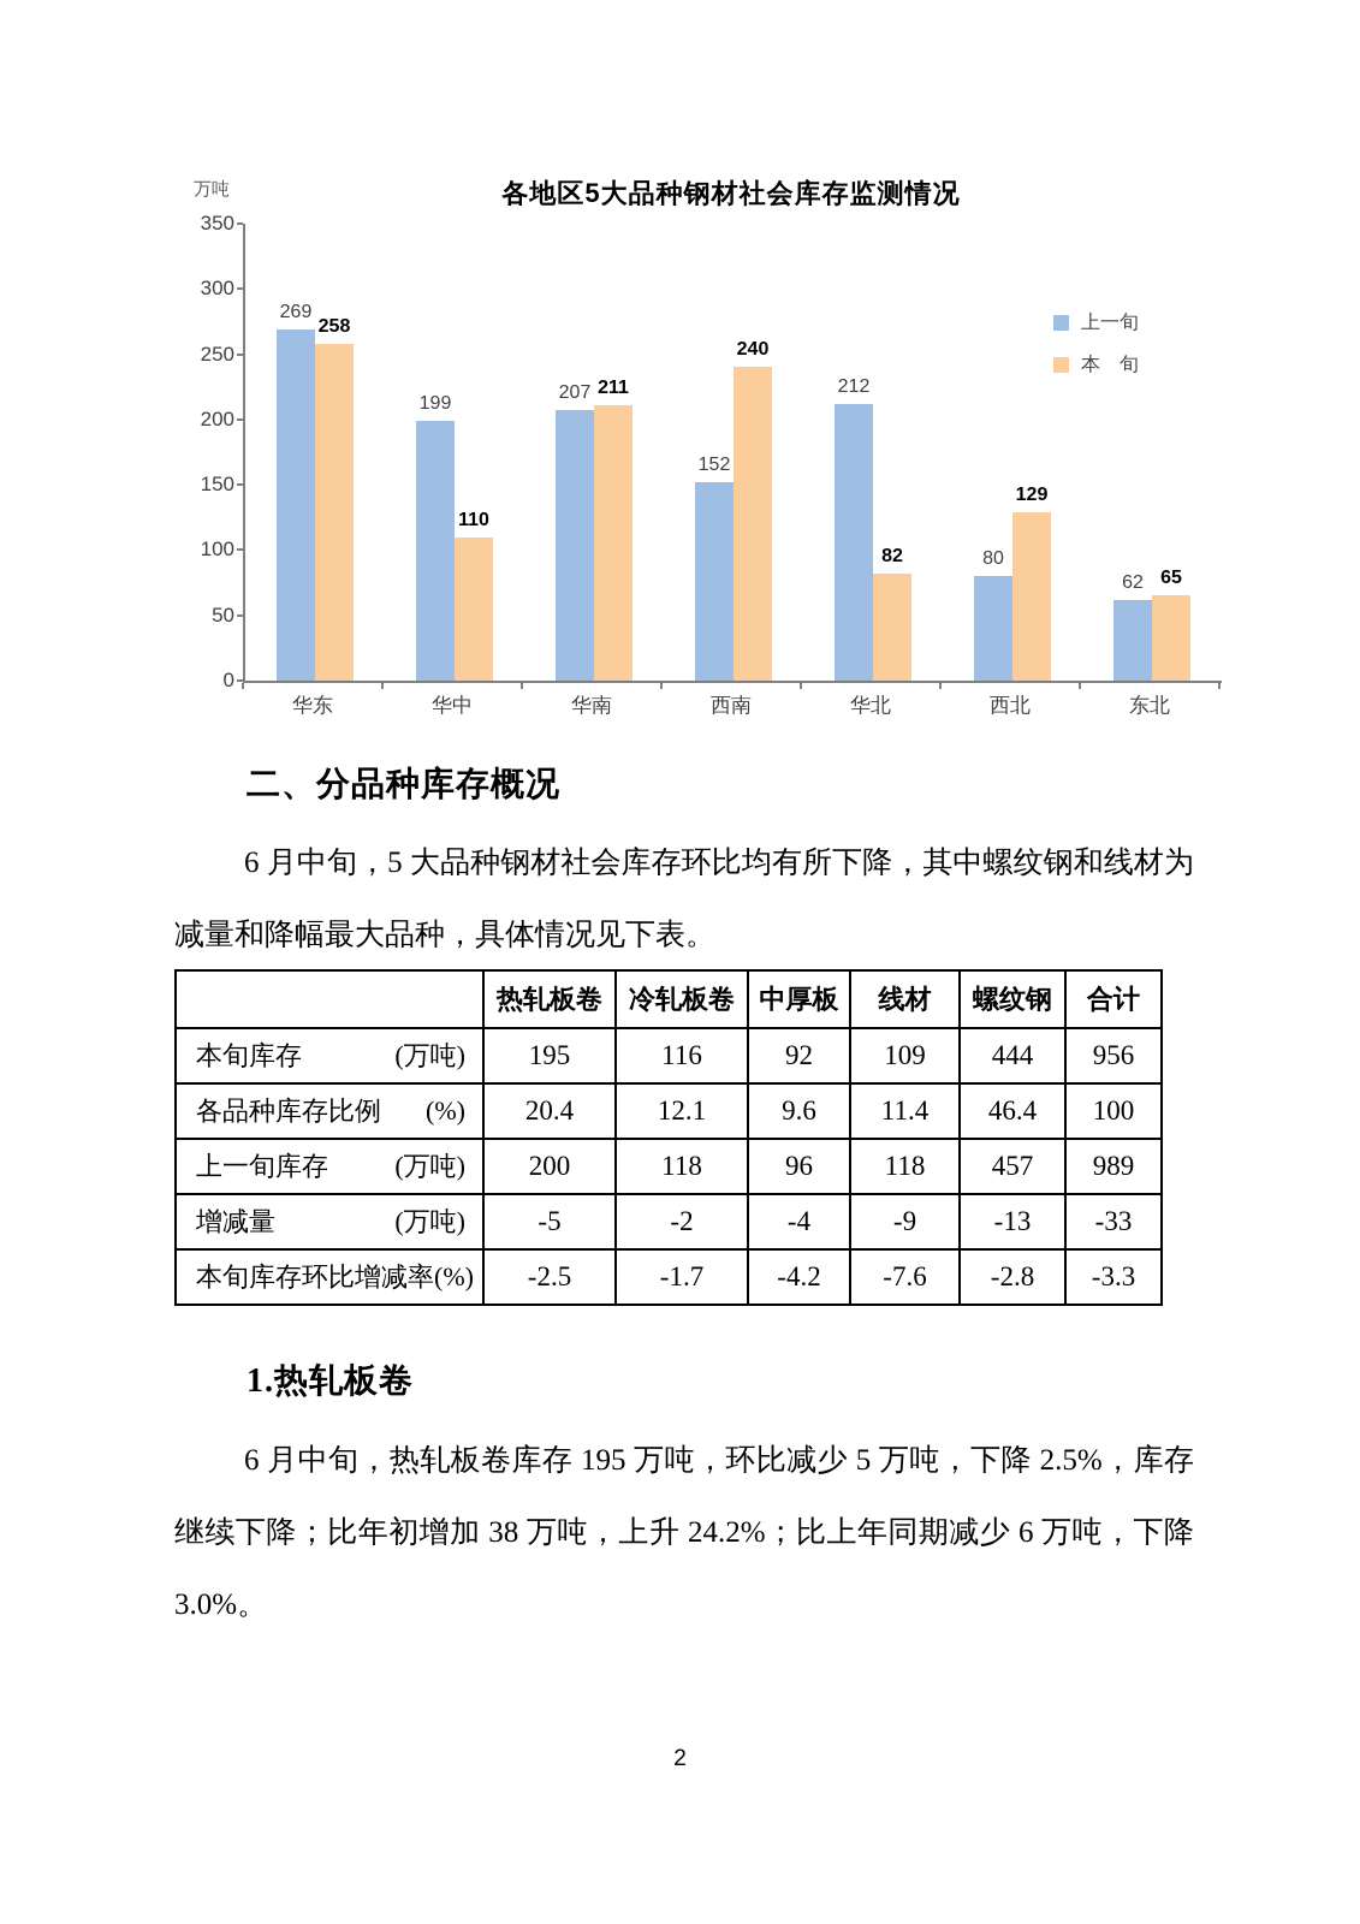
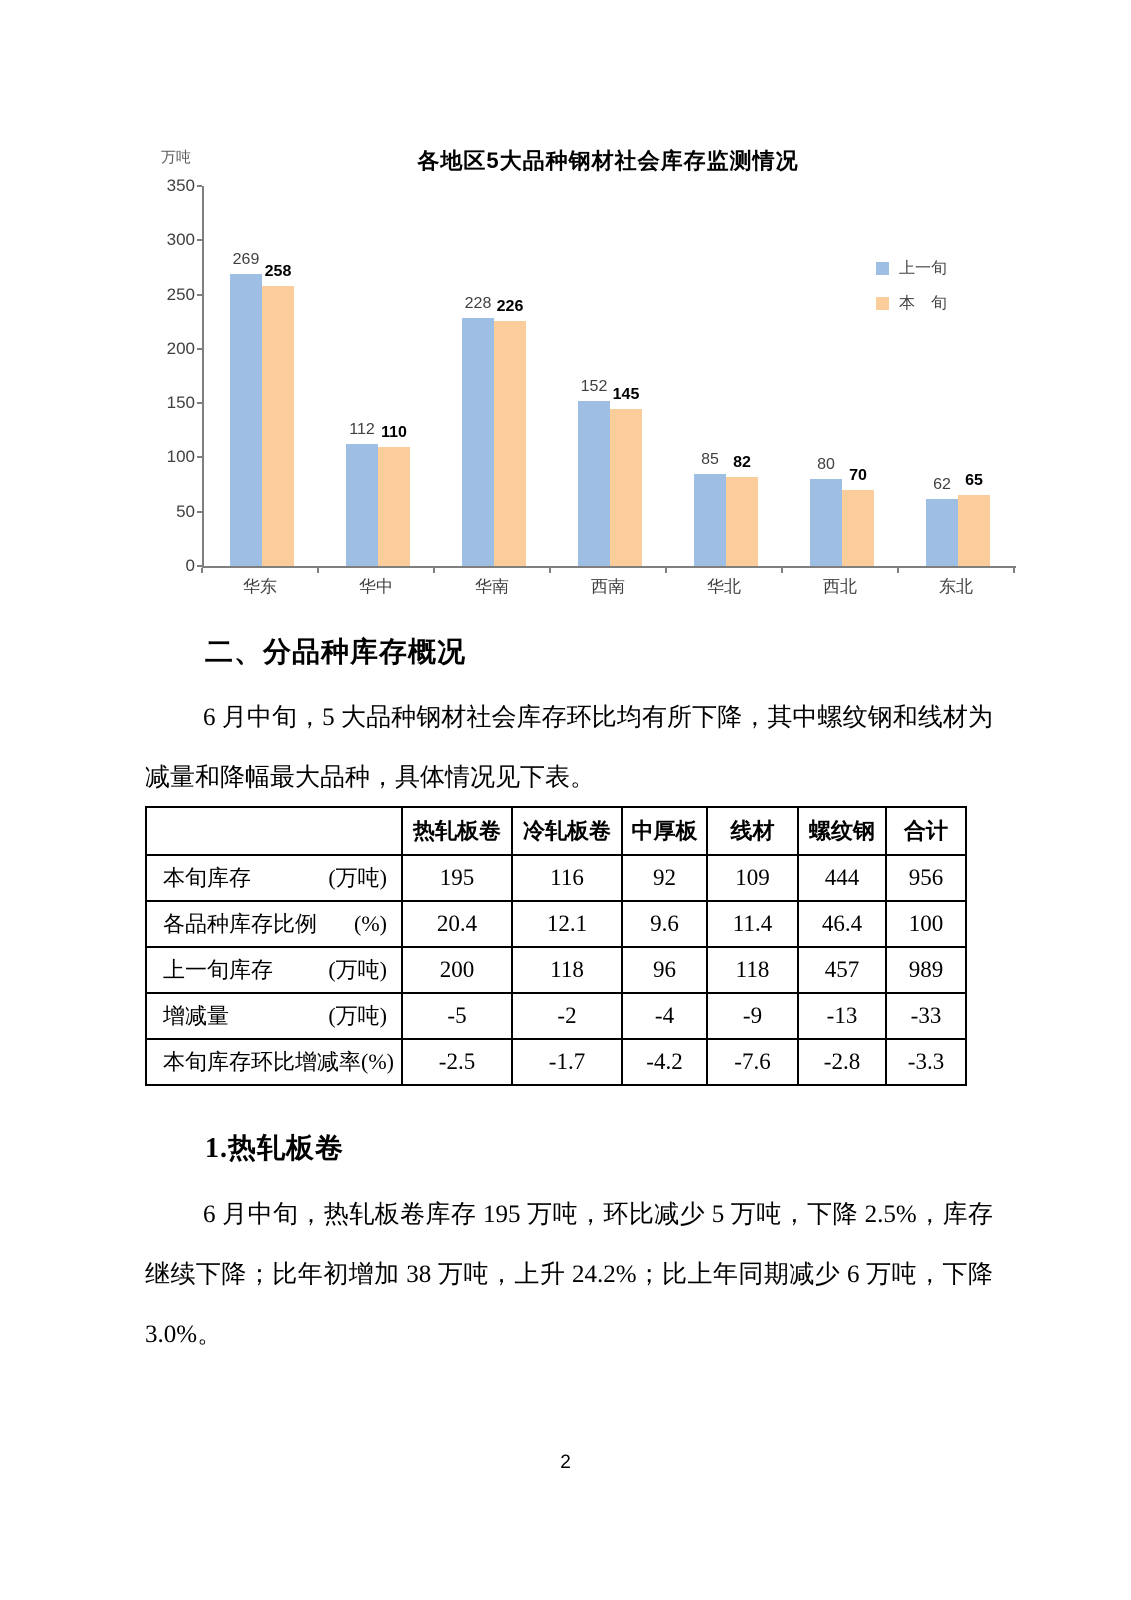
上一旬/华中: 199 -> 112
上一旬/华南: 207 -> 228
本 旬/华南: 211 -> 226
本 旬/西南: 240 -> 145
上一旬/华北: 212 -> 85
本 旬/西北: 129 -> 70
